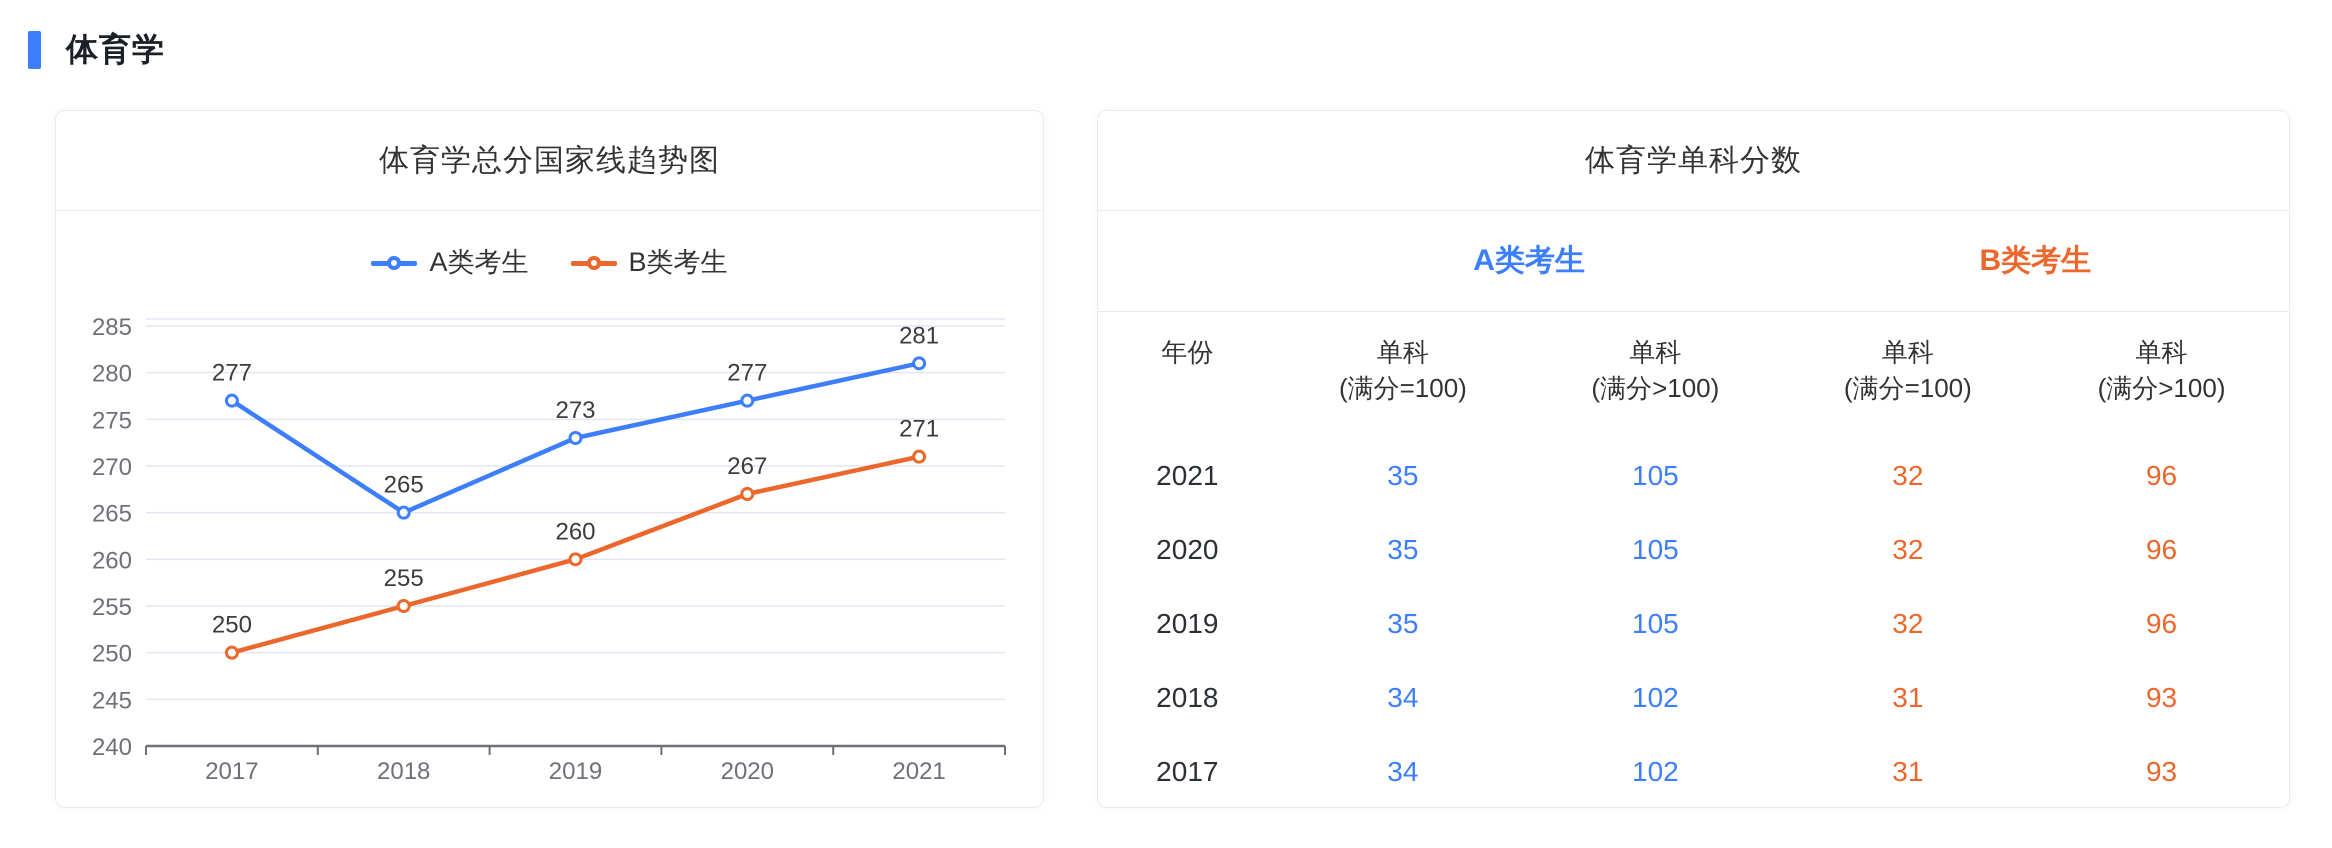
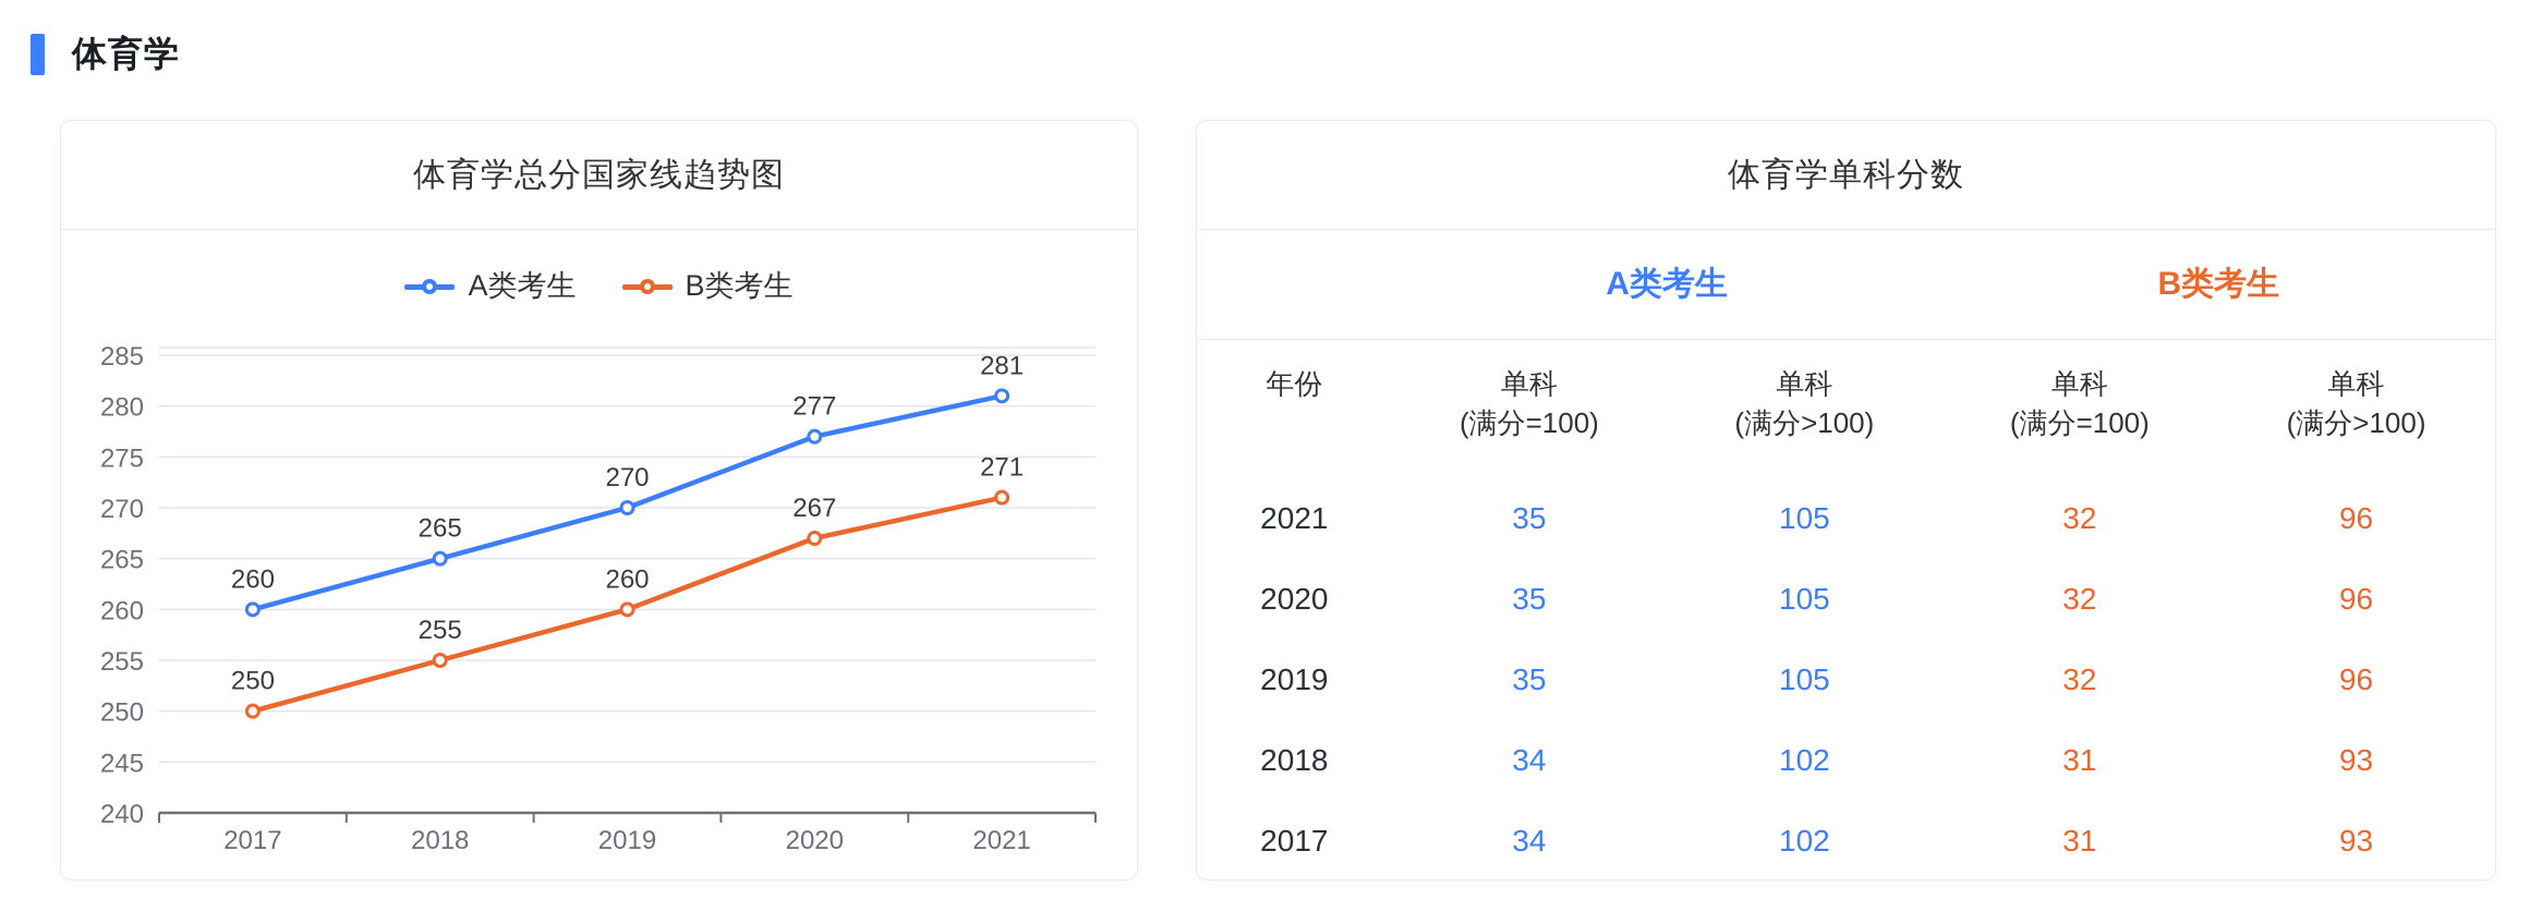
A类考生/2017: 277 -> 260
A类考生/2019: 273 -> 270
